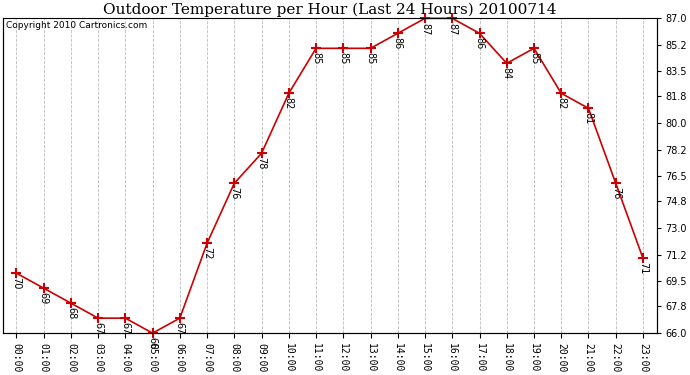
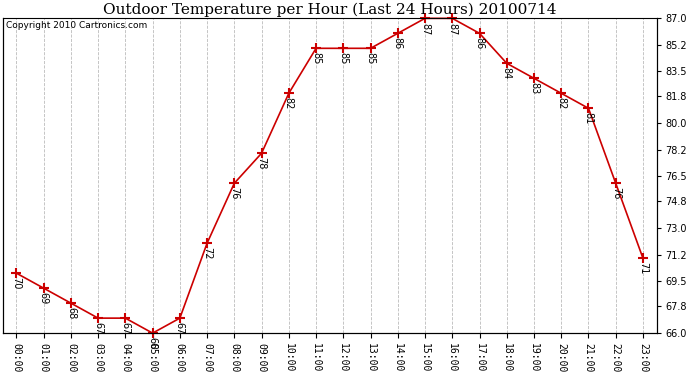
19:00: 85 -> 83
